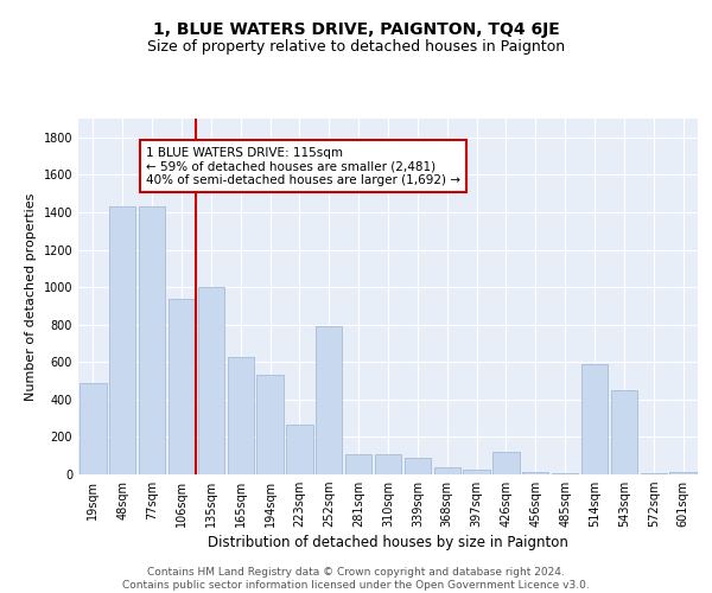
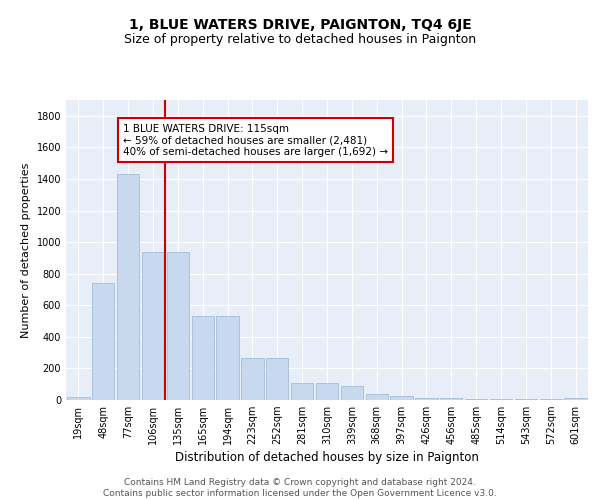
19sqm: 490 -> 20
48sqm: 1430 -> 740
135sqm: 1000 -> 940
165sqm: 630 -> 530
252sqm: 790 -> 260
426sqm: 120 -> 20
514sqm: 590 -> 0
543sqm: 450 -> 0
